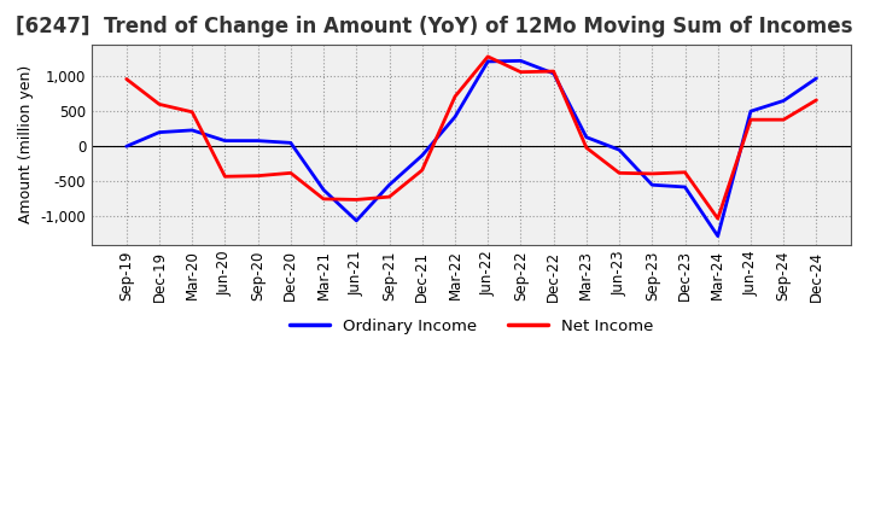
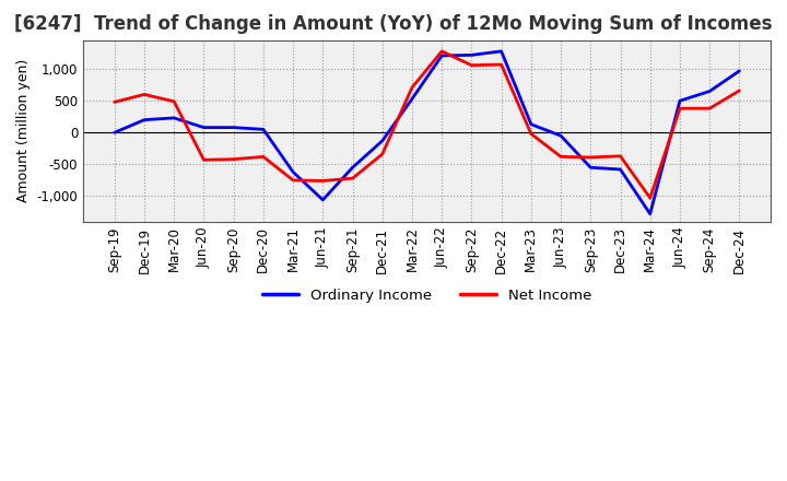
Net Income/Sep-19: 960 -> 480
Ordinary Income/Mar-22: 420 -> 530
Ordinary Income/Dec-22: 1,040 -> 1,280
